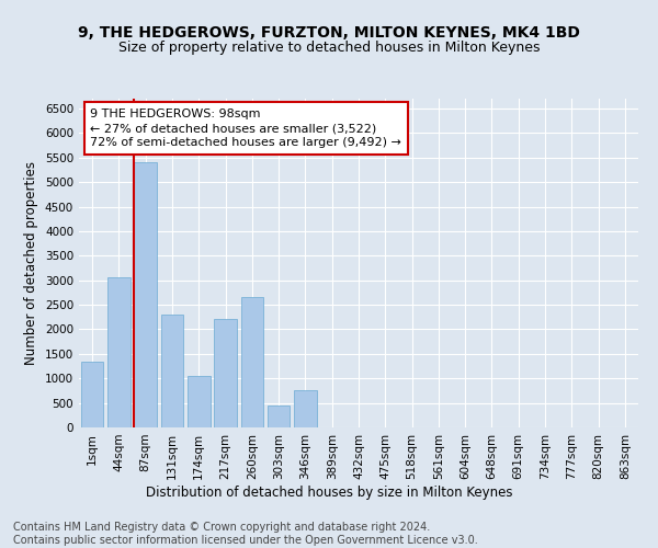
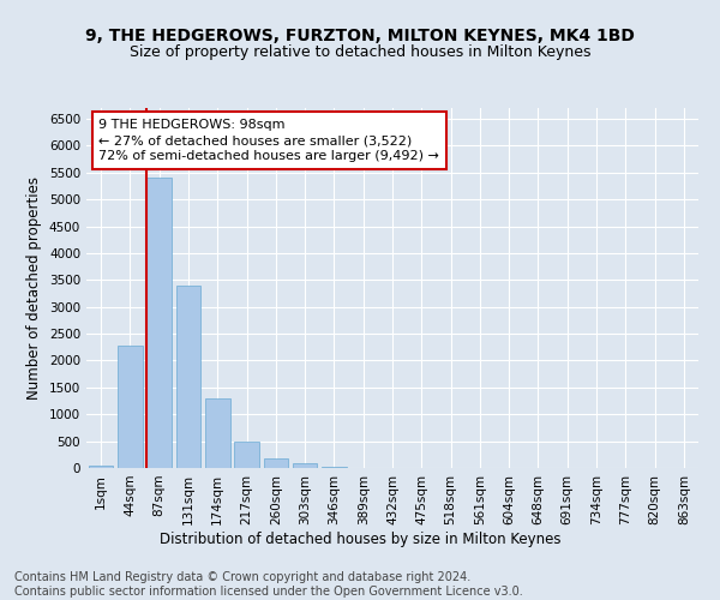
1sqm: 1350 -> 50
44sqm: 3050 -> 2270
131sqm: 2300 -> 3390
174sqm: 1050 -> 1300
217sqm: 2200 -> 490
260sqm: 2650 -> 180
303sqm: 450 -> 80
346sqm: 750 -> 30
